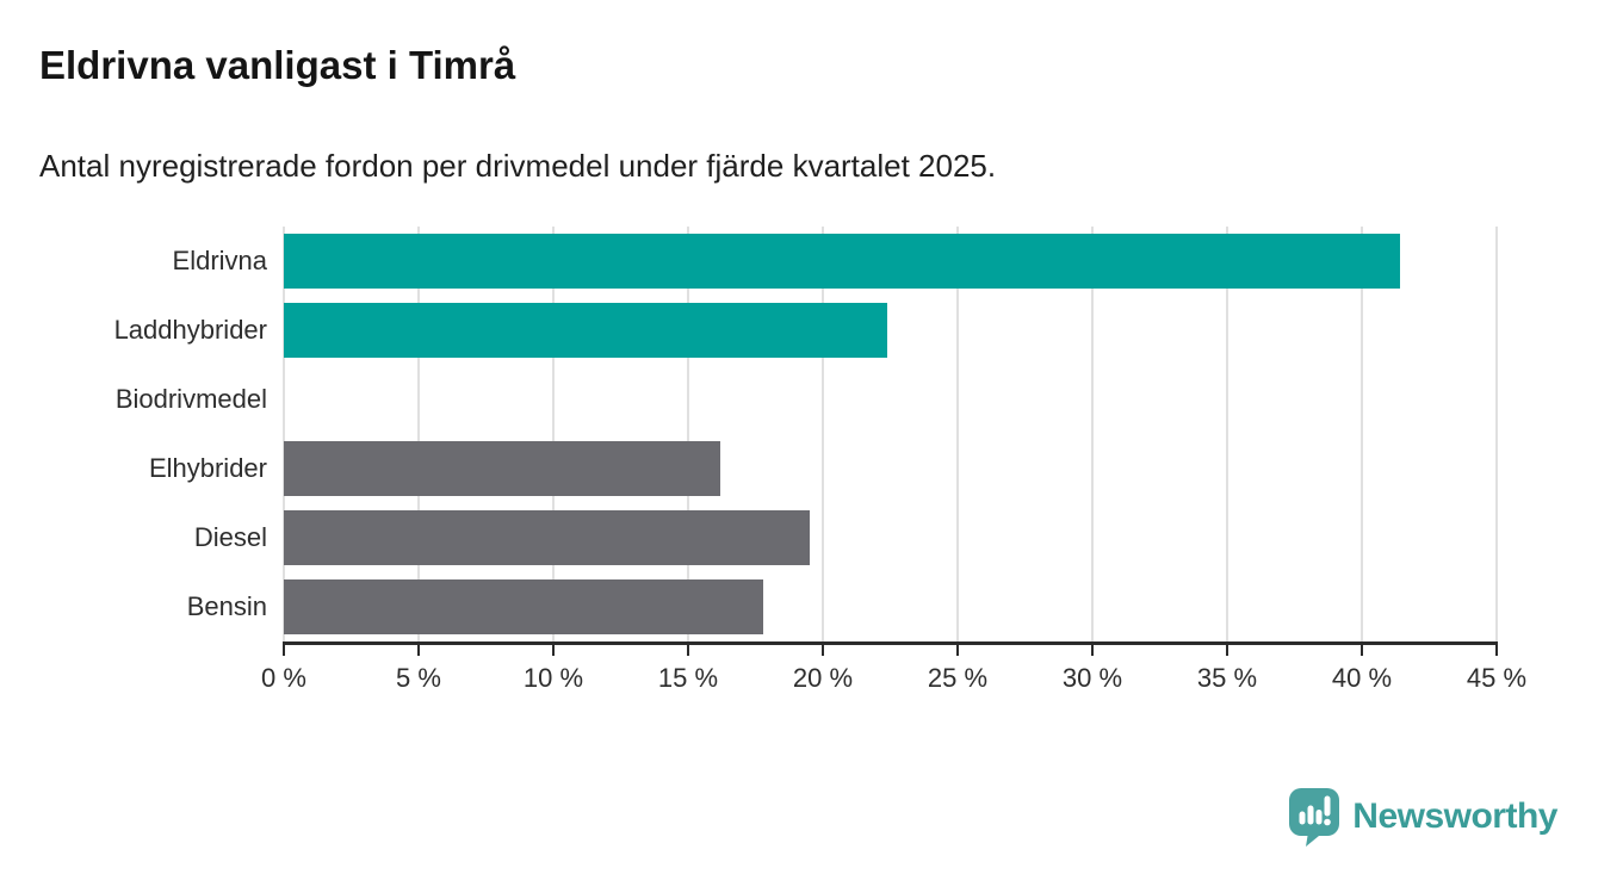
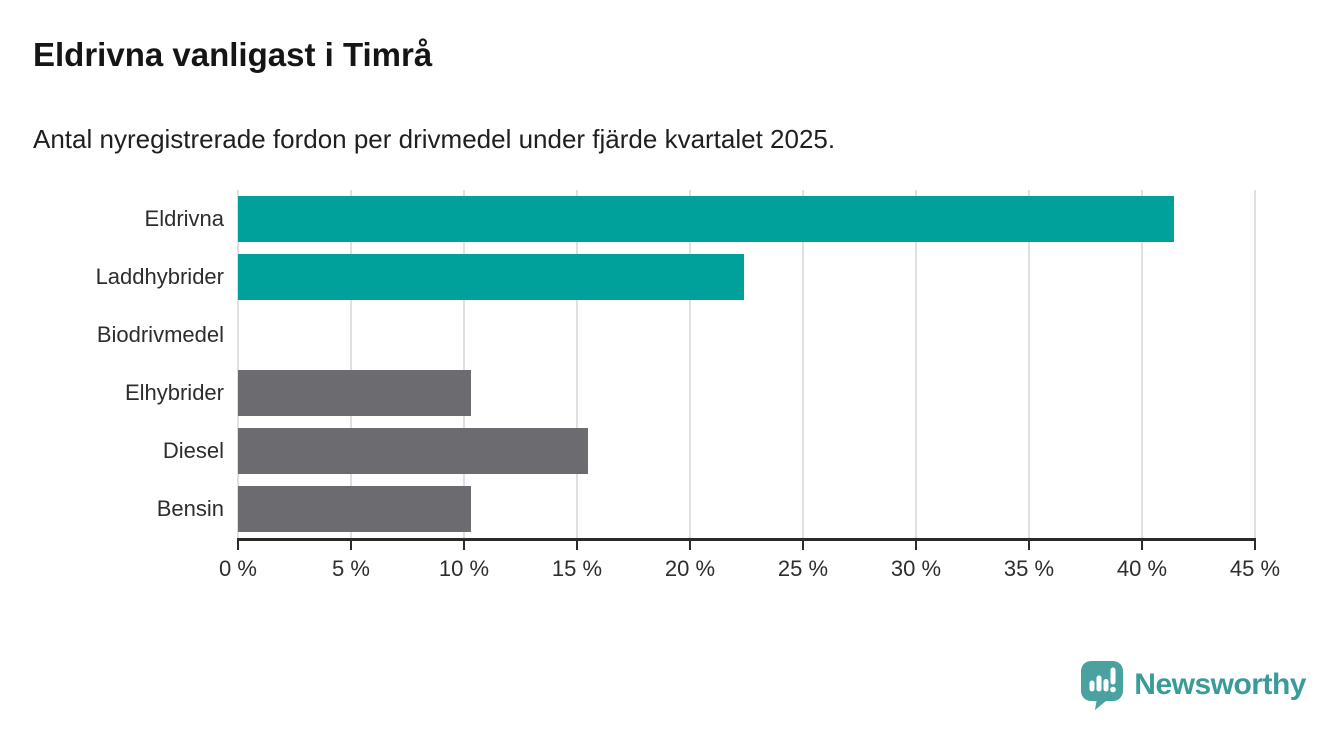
Elhybrider: 16.2% -> 10.3%
Diesel: 19.5% -> 15.5%
Bensin: 17.8% -> 10.3%
